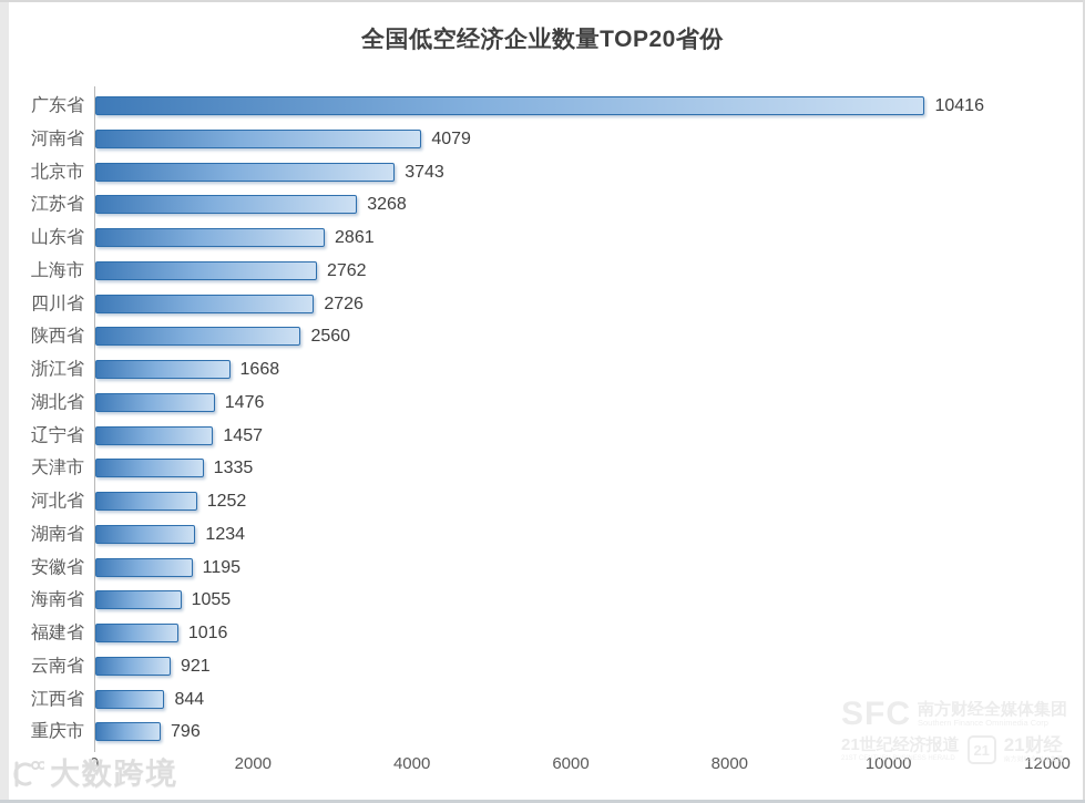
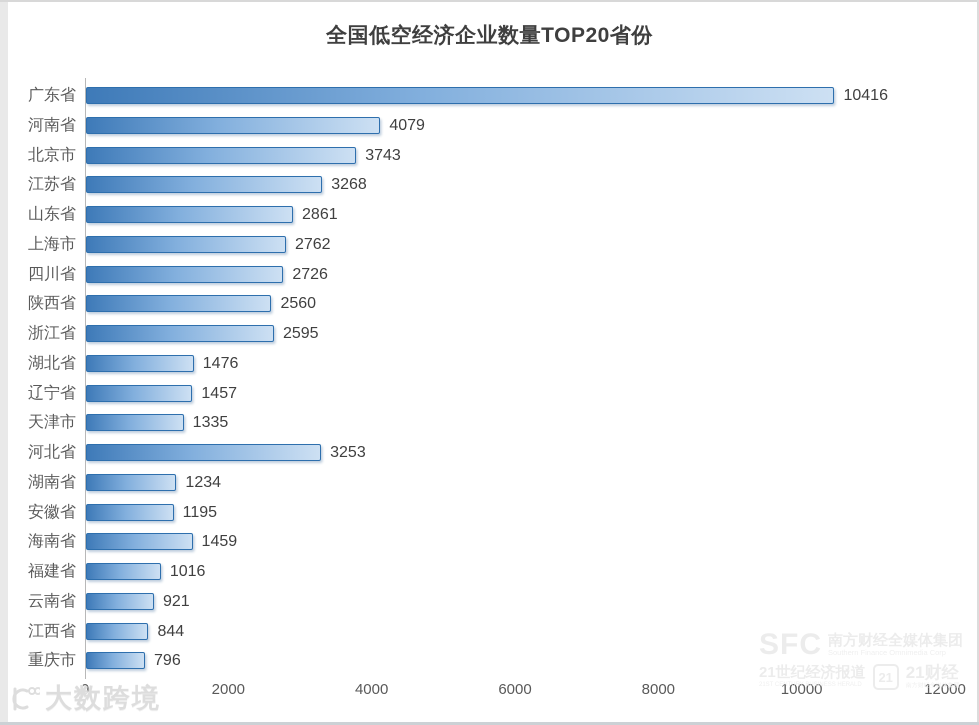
浙江省: 1668 -> 2595
河北省: 1252 -> 3253
海南省: 1055 -> 1459
